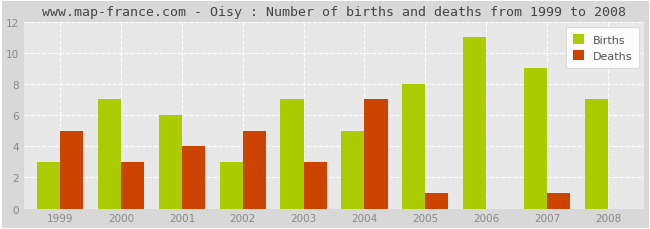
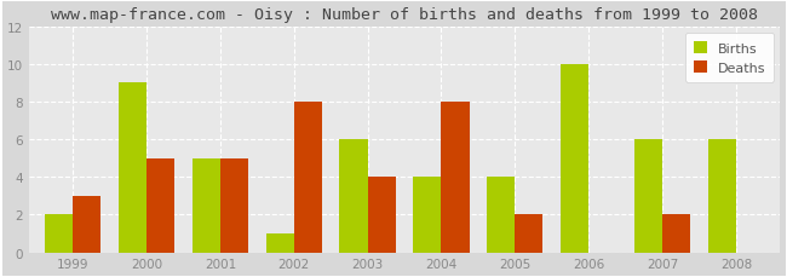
Births/1999: 3 -> 2
Deaths/1999: 5 -> 3
Births/2000: 7 -> 9
Deaths/2000: 3 -> 5
Births/2001: 6 -> 5
Deaths/2001: 4 -> 5
Births/2002: 3 -> 1
Deaths/2002: 5 -> 8
Births/2003: 7 -> 6
Deaths/2003: 3 -> 4
Births/2004: 5 -> 4
Deaths/2004: 7 -> 8
Births/2005: 8 -> 4
Deaths/2005: 1 -> 2
Births/2006: 11 -> 10
Births/2007: 9 -> 6
Deaths/2007: 1 -> 2
Births/2008: 7 -> 6
